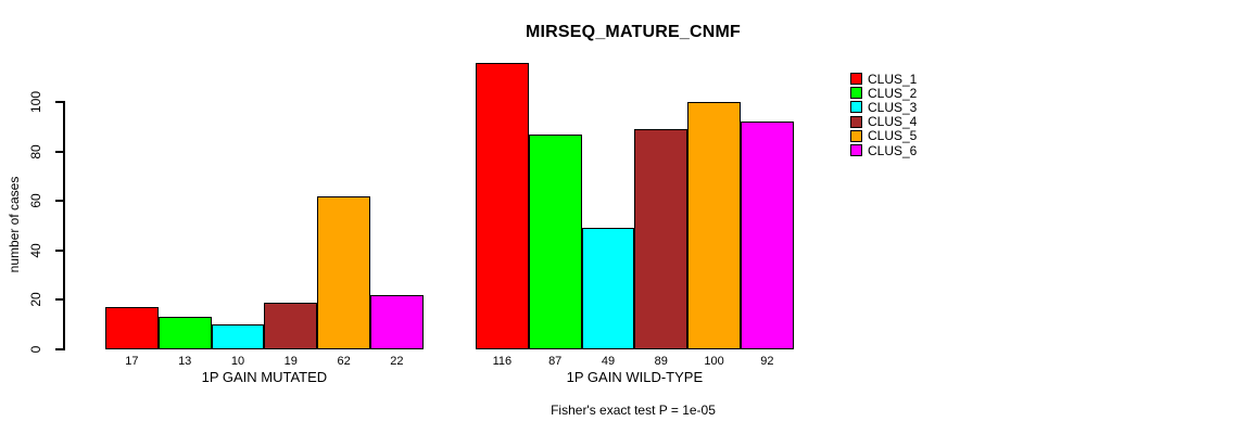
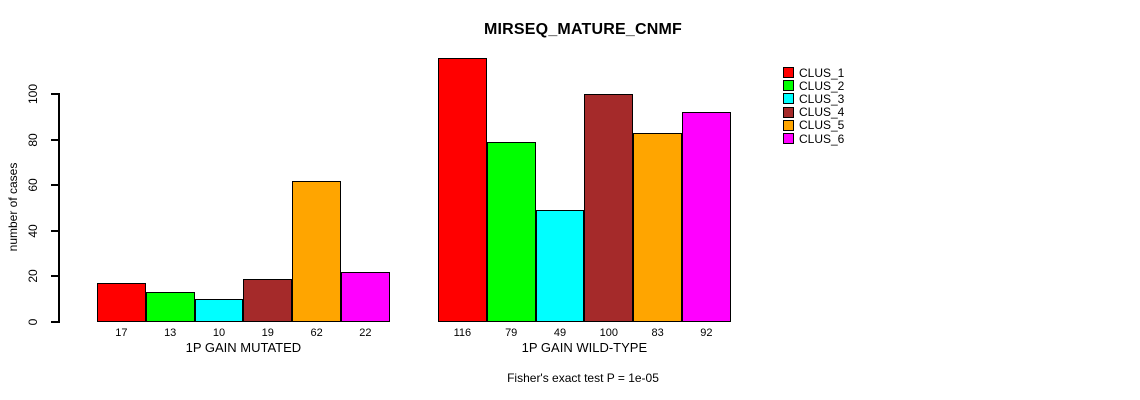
CLUS_2/1P GAIN WILD-TYPE: 87 -> 79
CLUS_4/1P GAIN WILD-TYPE: 89 -> 100
CLUS_5/1P GAIN WILD-TYPE: 100 -> 83
